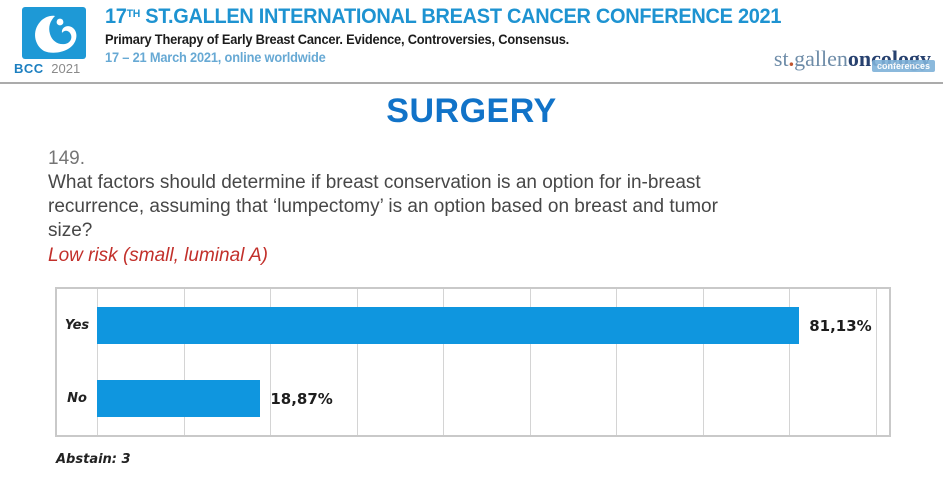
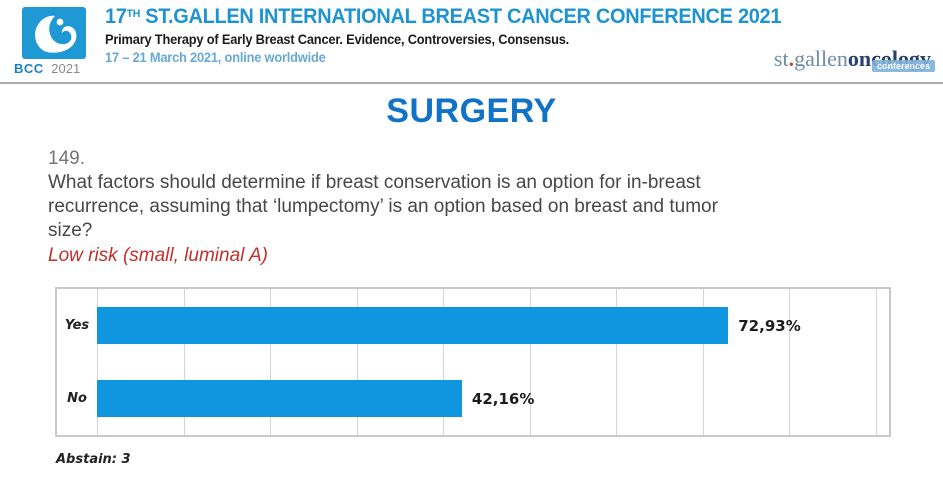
Yes: 81,13% -> 72,93%
No: 18,87% -> 42,16%
